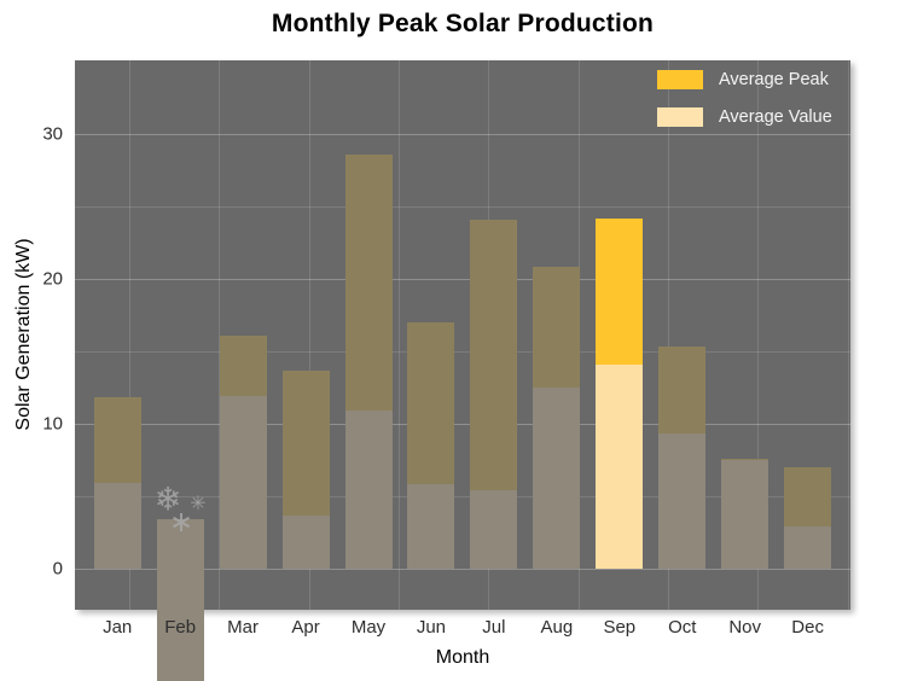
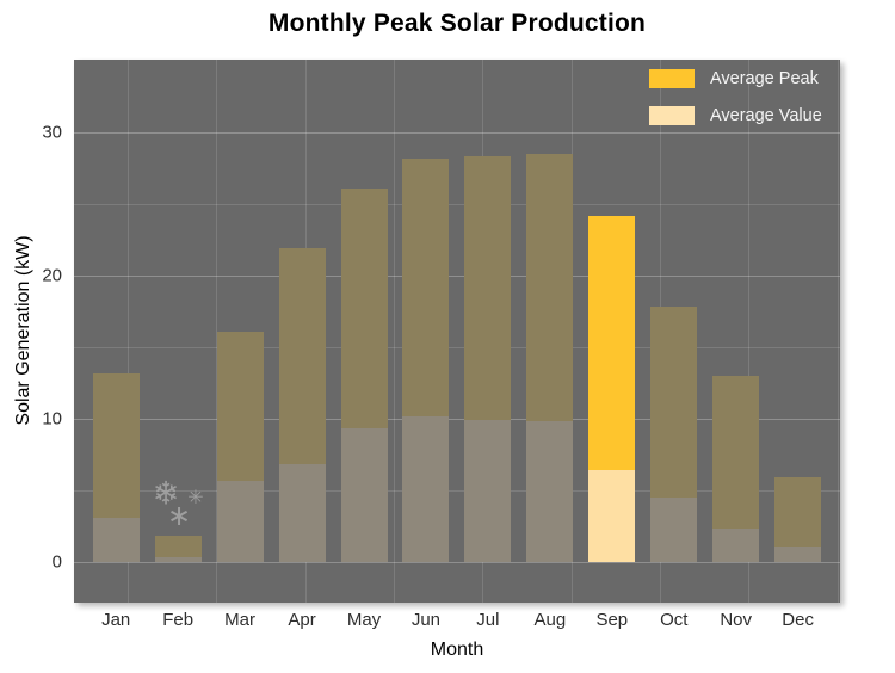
Average Peak/Jan: 11.8 -> 13.2
Average Value/Jan: 5.9 -> 3.1
Average Peak/Feb: 3.4 -> 1.8
Average Value/Feb: 11.2 -> 0.3
Average Value/Mar: 11.9 -> 5.7
Average Peak/Apr: 13.7 -> 21.9
Average Value/Apr: 3.7 -> 6.8
Average Peak/May: 28.6 -> 26.1
Average Value/May: 10.9 -> 9.3
Average Peak/Jun: 17.0 -> 28.2
Average Value/Jun: 5.8 -> 10.2
Average Peak/Jul: 24.1 -> 28.3
Average Value/Jul: 5.4 -> 9.9
Average Peak/Aug: 20.8 -> 28.5
Average Value/Aug: 12.5 -> 9.8
Average Value/Sep: 14.1 -> 6.4
Average Peak/Oct: 15.3 -> 17.8
Average Value/Oct: 9.3 -> 4.5
Average Peak/Nov: 7.6 -> 13.0
Average Value/Nov: 7.5 -> 2.3
Average Peak/Dec: 7.0 -> 5.9
Average Value/Dec: 2.9 -> 1.1
